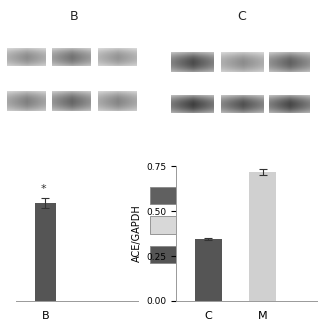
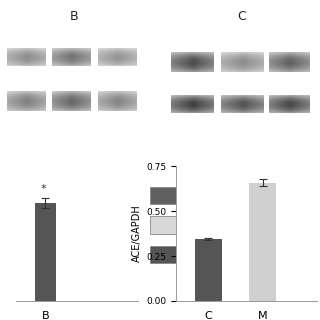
M: 0.72 -> 0.66
